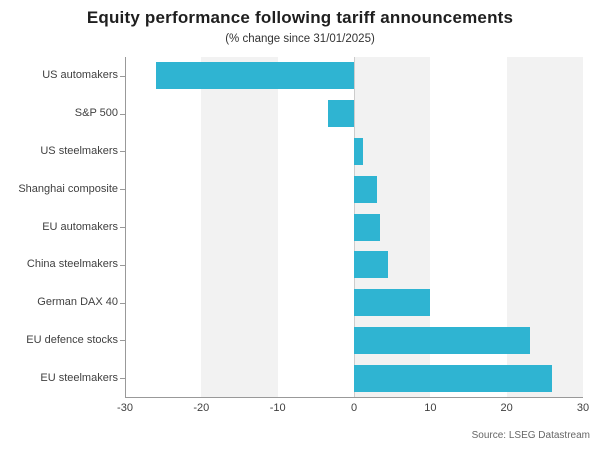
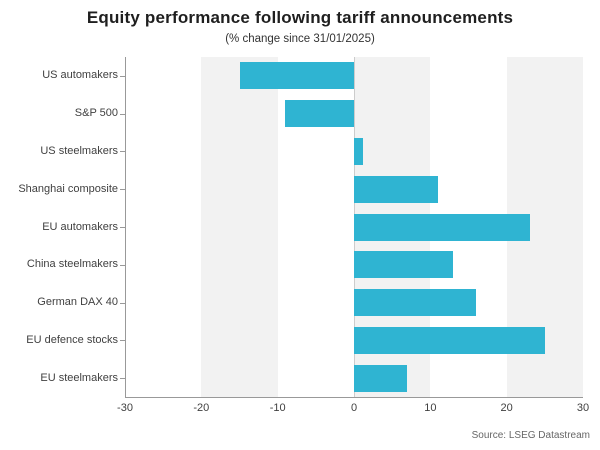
US automakers: -26 -> -15
S&P 500: -3 -> -9
Shanghai composite: 3 -> 11
EU automakers: 3 -> 23
China steelmakers: 4 -> 13
German DAX 40: 10 -> 16
EU defence stocks: 23 -> 25
EU steelmakers: 26 -> 7
